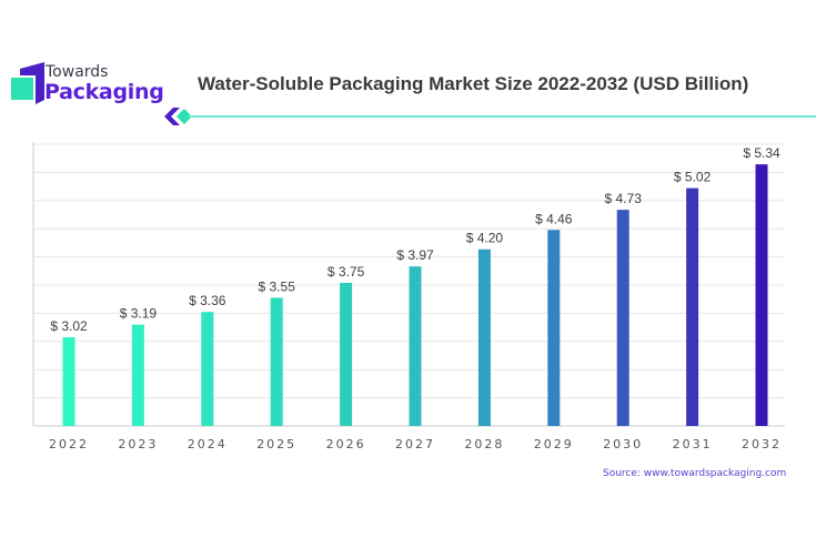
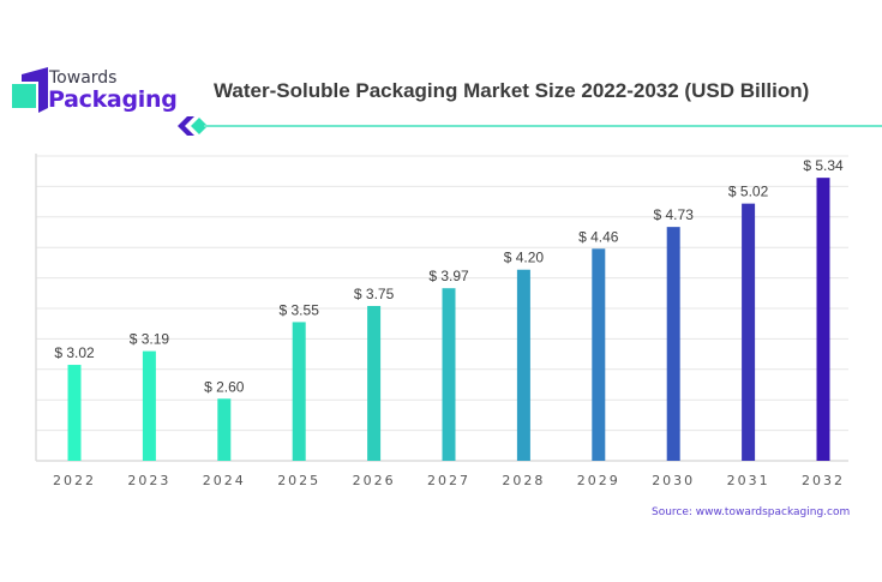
2024: 3.36 -> 2.60
